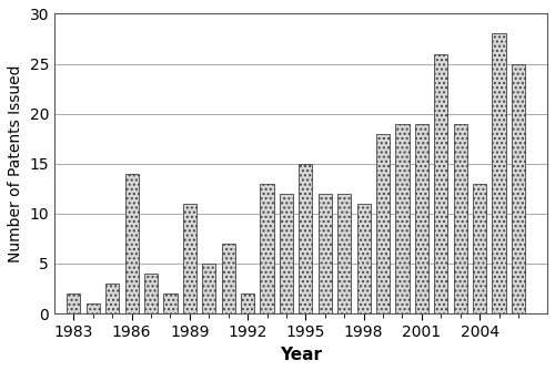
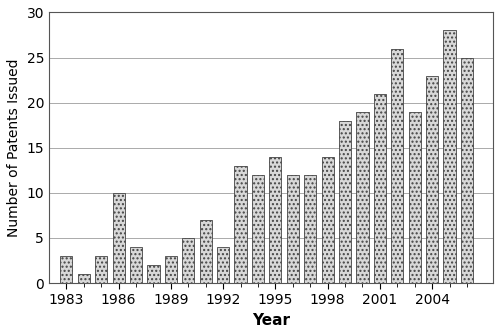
1983: 2 -> 3
1986: 14 -> 10
1989: 11 -> 3
1992: 2 -> 4
1995: 15 -> 14
1998: 11 -> 14
2001: 19 -> 21
2004: 13 -> 23
